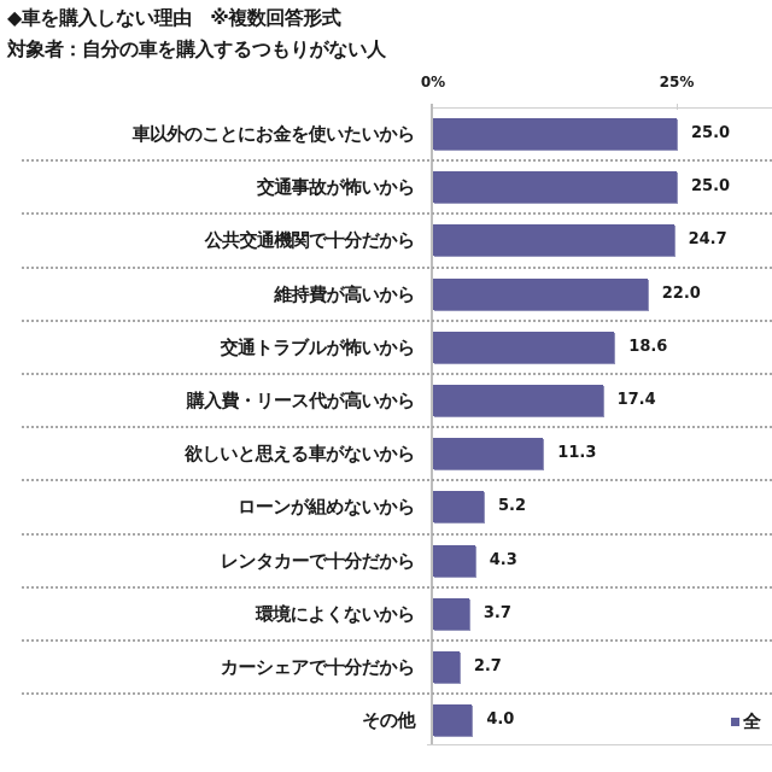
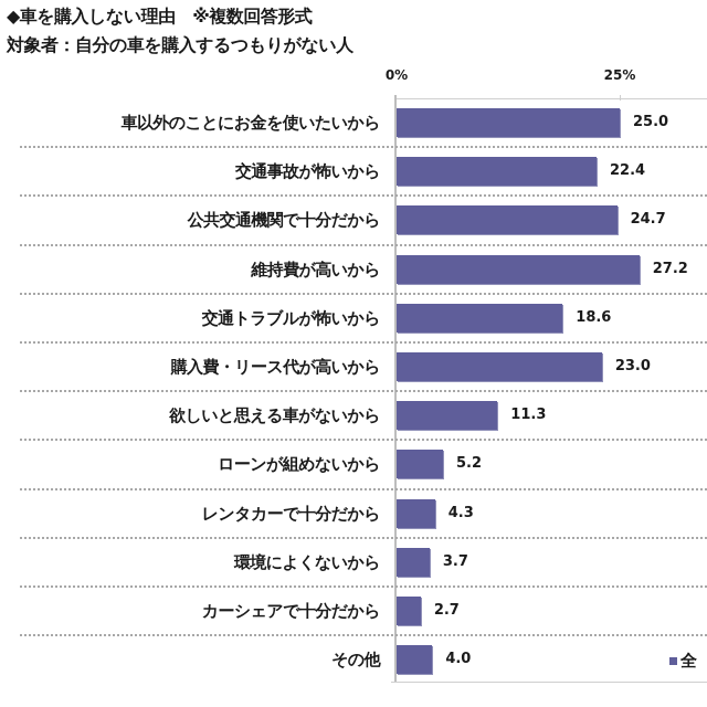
交通事故が怖いから: 25.0 -> 22.4
維持費が高いから: 22.0 -> 27.2
購入費・リース代が高いから: 17.4 -> 23.0
